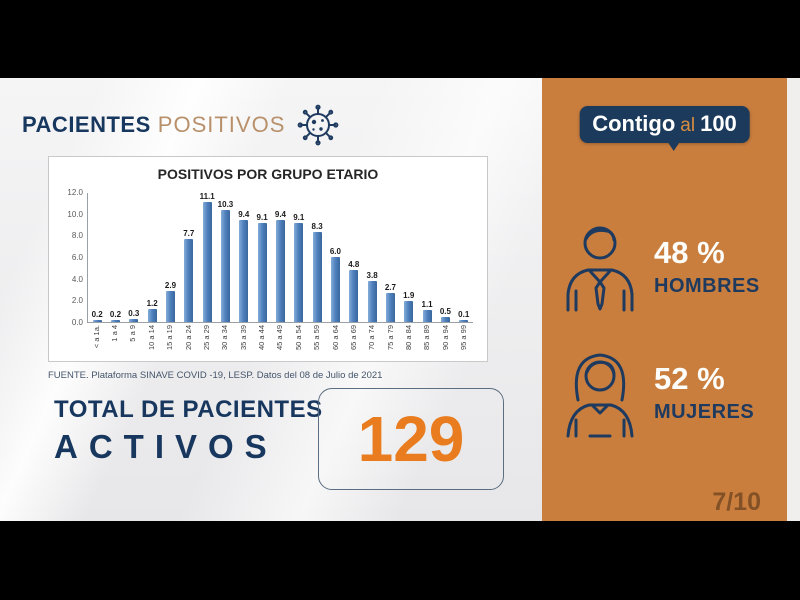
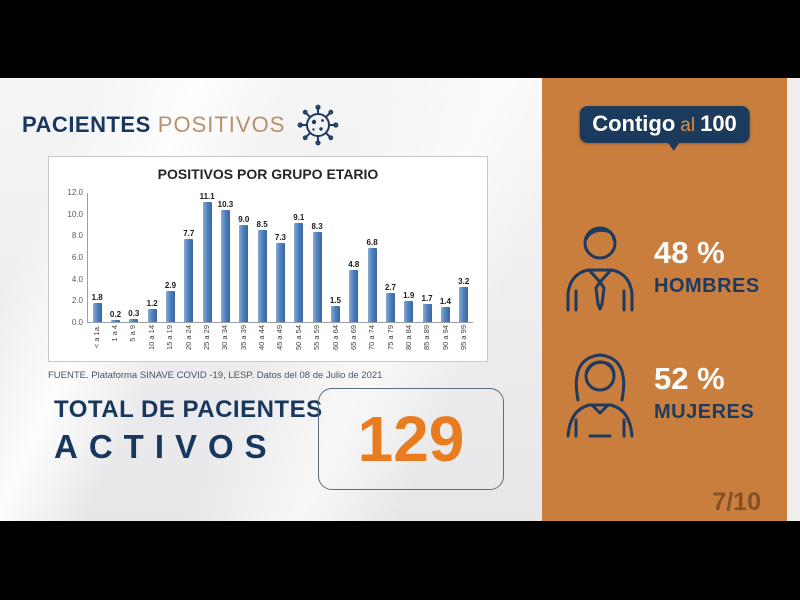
< a 1a.: 0.2 -> 1.8
35 a 39: 9.4 -> 9.0
40 a 44: 9.1 -> 8.5
45 a 49: 9.4 -> 7.3
60 a 64: 6.0 -> 1.5
70 a 74: 3.8 -> 6.8
85 a 89: 1.1 -> 1.7
90 a 94: 0.5 -> 1.4
95 a 99: 0.1 -> 3.2
